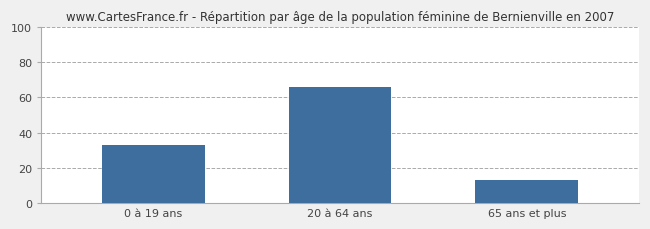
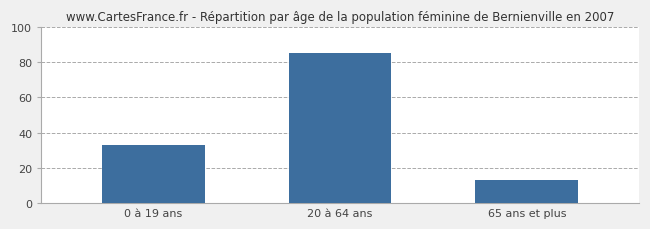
20 à 64 ans: 66 -> 85
